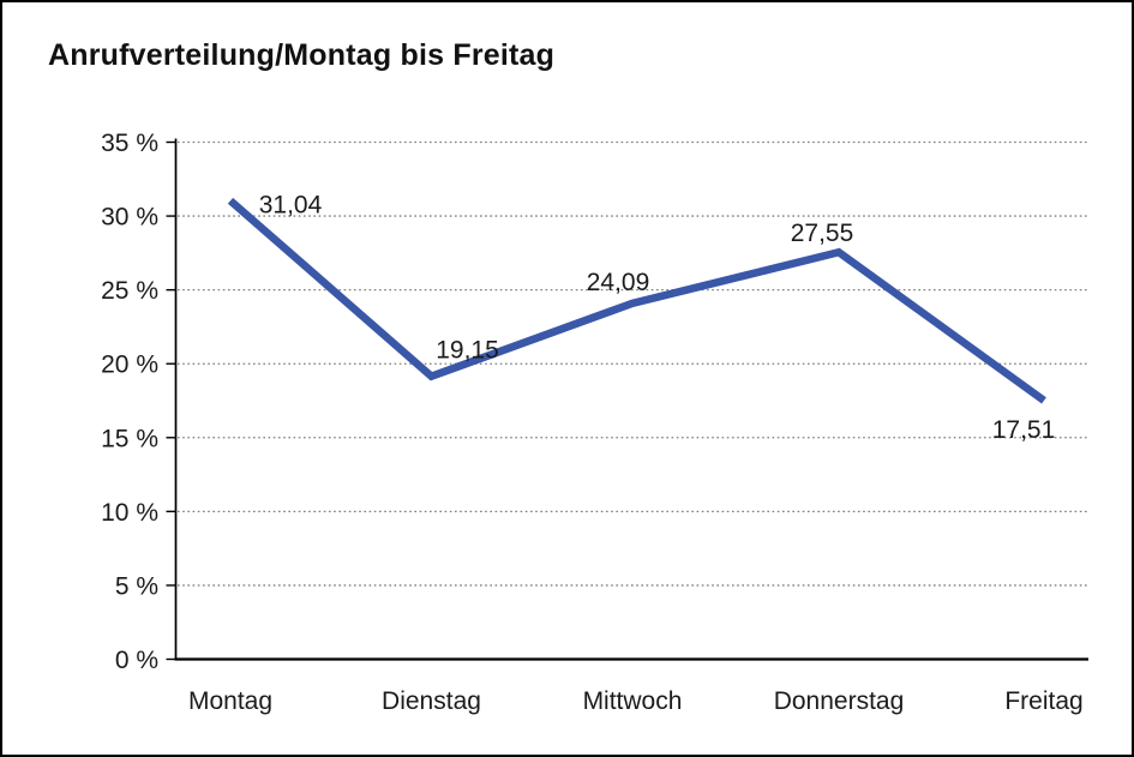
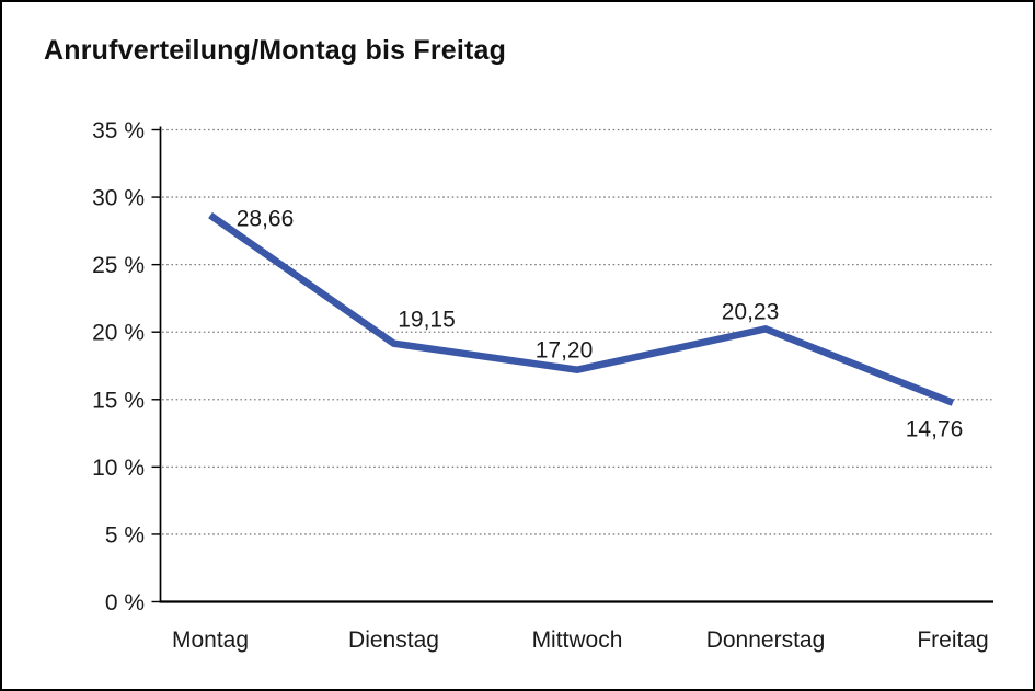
Montag: 31,04 -> 28,66
Mittwoch: 24,09 -> 17,20
Donnerstag: 27,55 -> 20,23
Freitag: 17,51 -> 14,76
